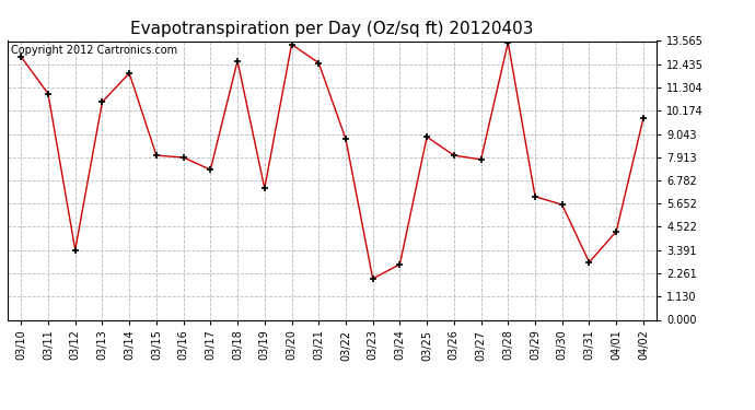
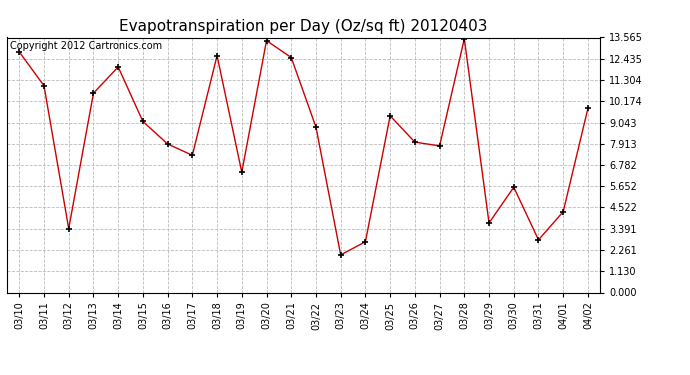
03/15: 8.0 -> 9.1
03/25: 8.9 -> 9.4
03/29: 6.0 -> 3.7
